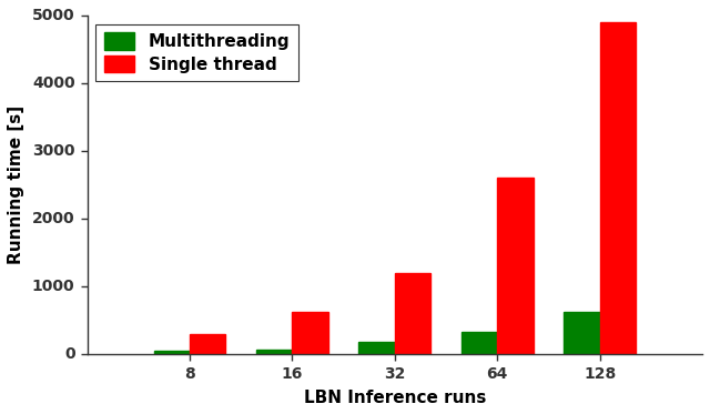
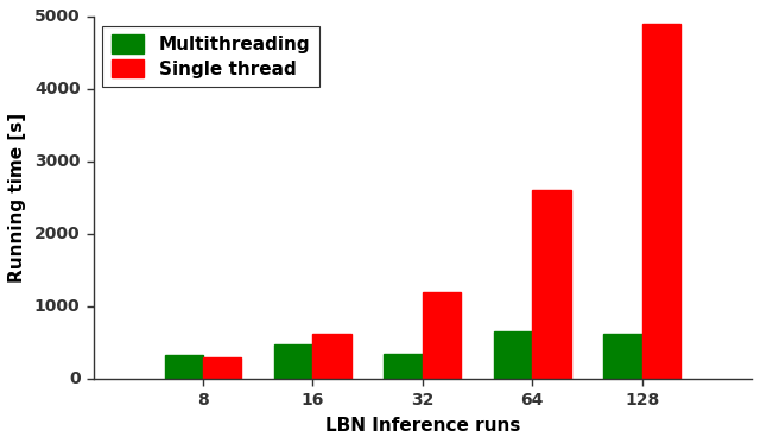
Multithreading/8: 50 -> 320
Multithreading/16: 70 -> 480
Multithreading/32: 180 -> 340
Multithreading/64: 320 -> 660
